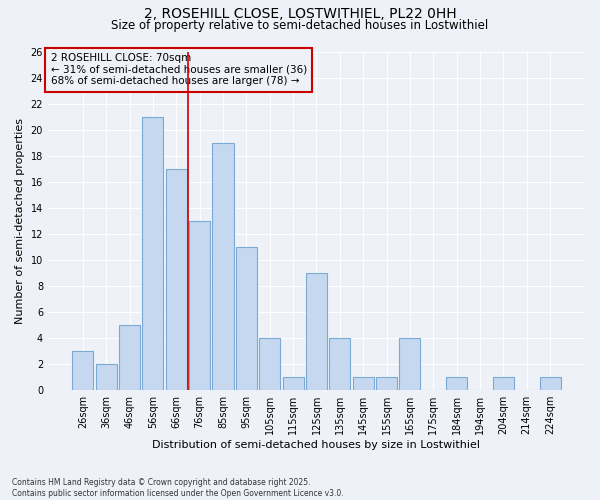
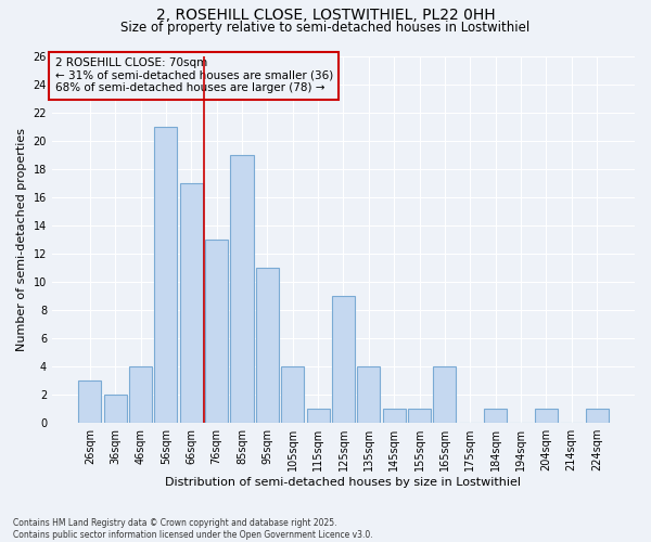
46sqm: 5 -> 4
